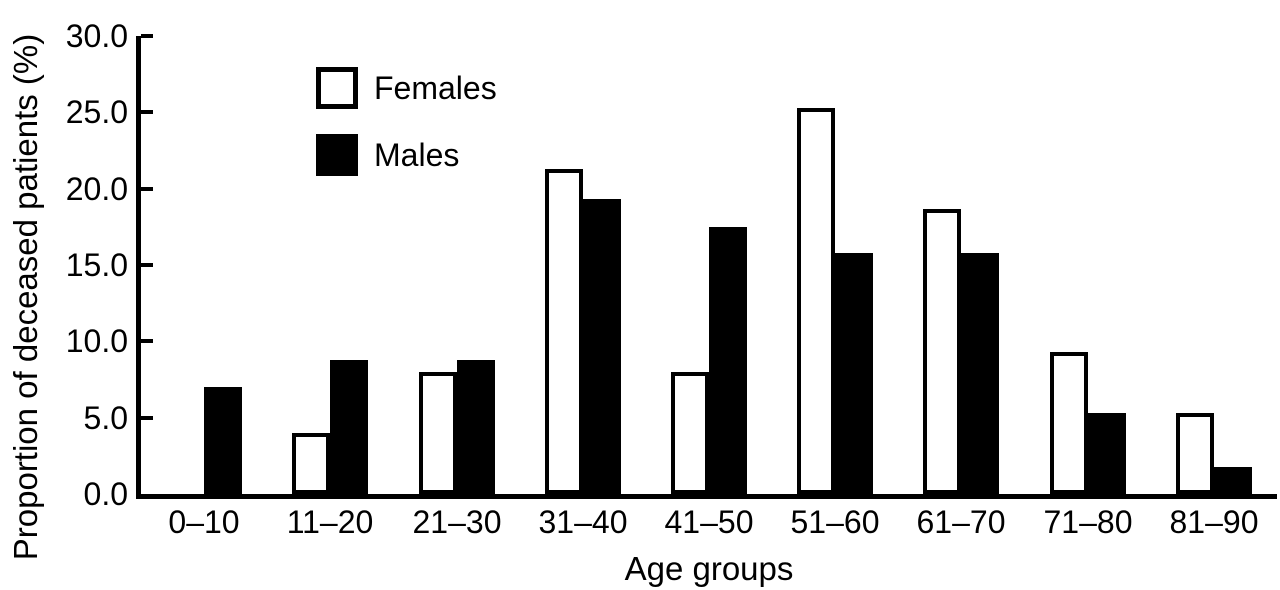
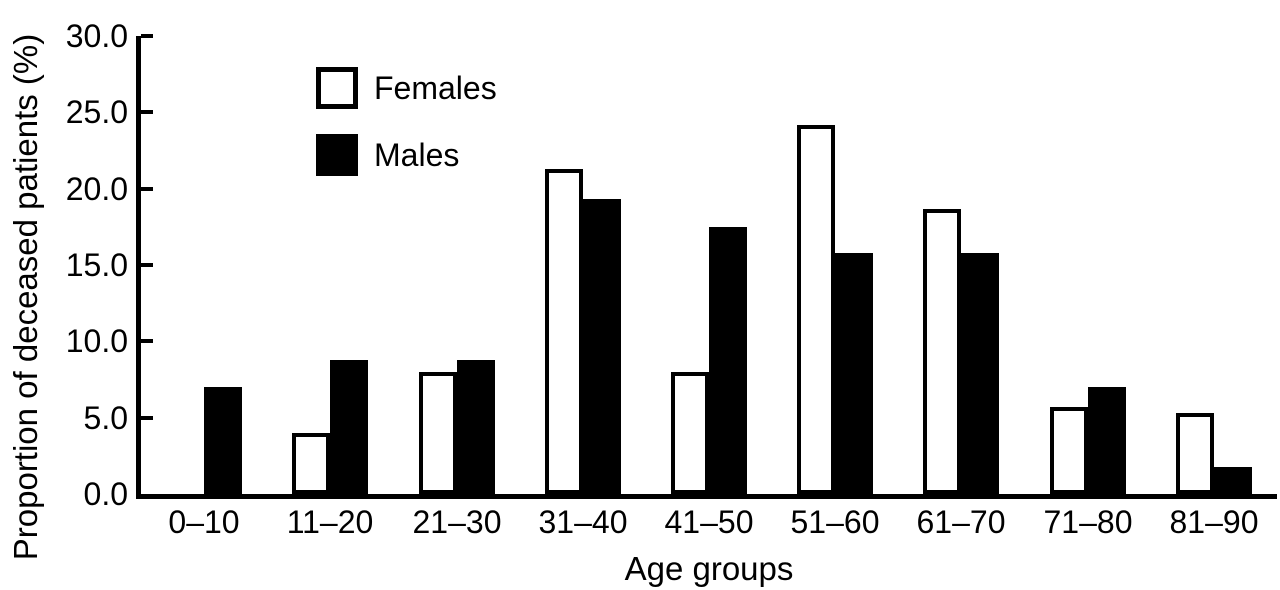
Females/51–60: 25.3 -> 24.2
Females/71–80: 9.3 -> 5.7
Males/71–80: 5.3 -> 7.0
